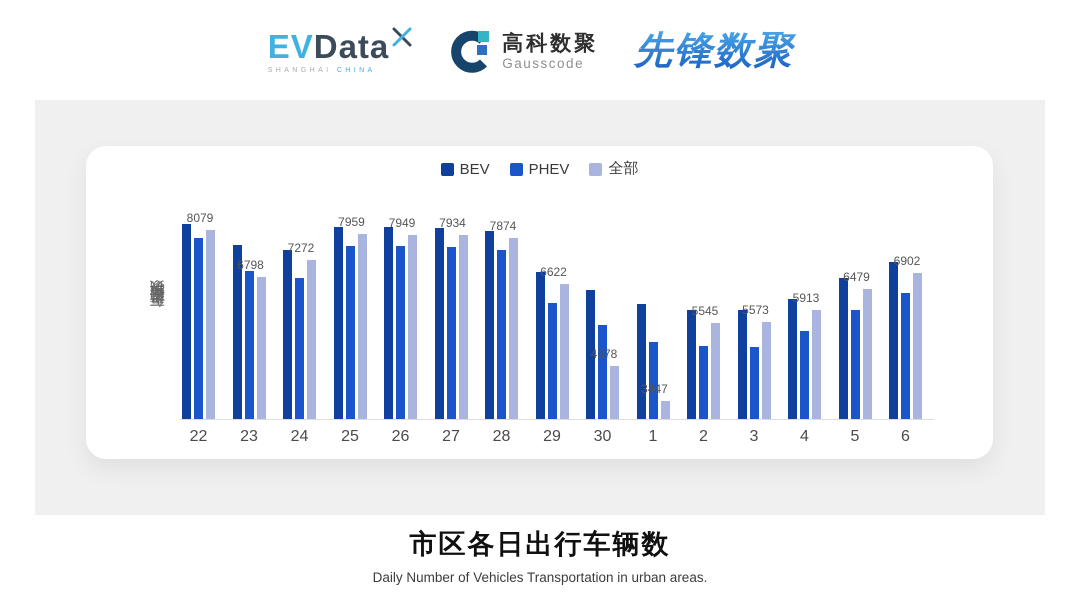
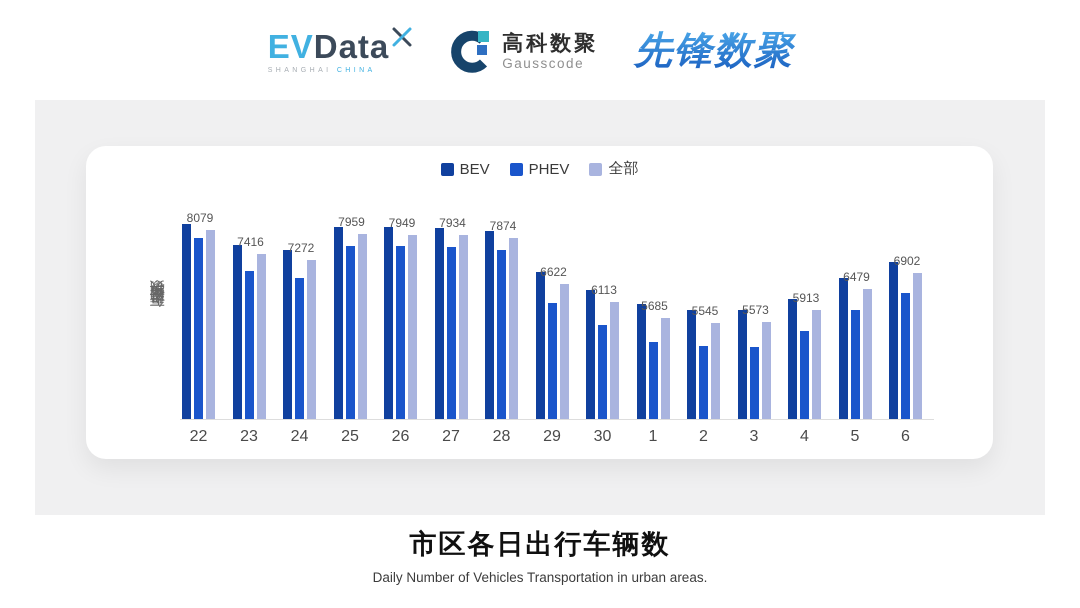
全部/23: 6798 -> 7416
全部/30: 4378 -> 6113
全部/1: 3447 -> 5685
